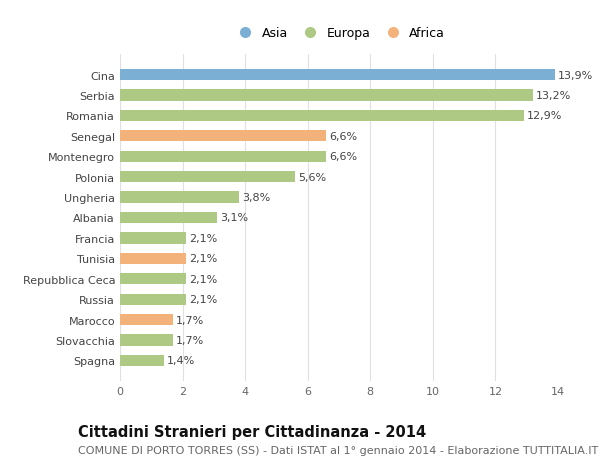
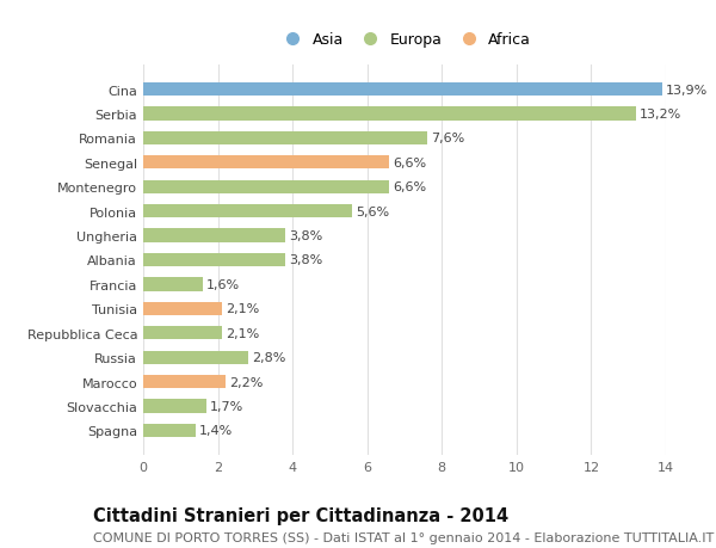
Romania: 12,9% -> 7,6%
Albania: 3,1% -> 3,8%
Francia: 2,1% -> 1,6%
Russia: 2,1% -> 2,8%
Marocco: 1,7% -> 2,2%
